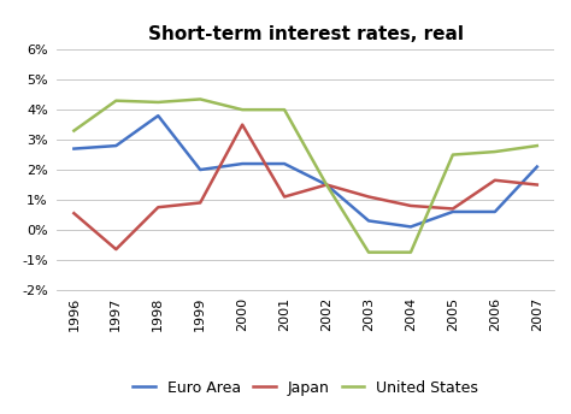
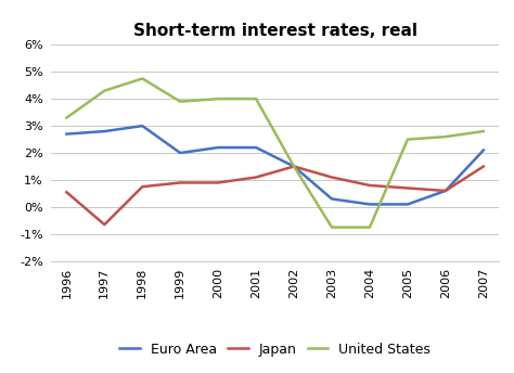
Euro Area/1998: 3.8% -> 3.0%
United States/1998: 4.25% -> 4.75%
United States/1999: 4.35% -> 3.90%
Japan/2000: 3.50% -> 0.90%
Euro Area/2005: 0.6% -> 0.1%
Japan/2006: 1.65% -> 0.60%
